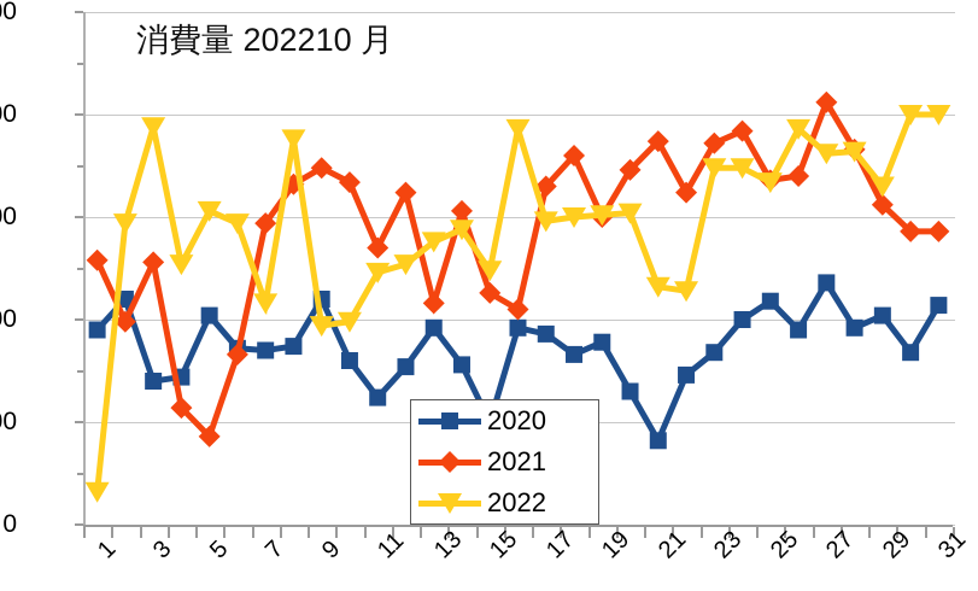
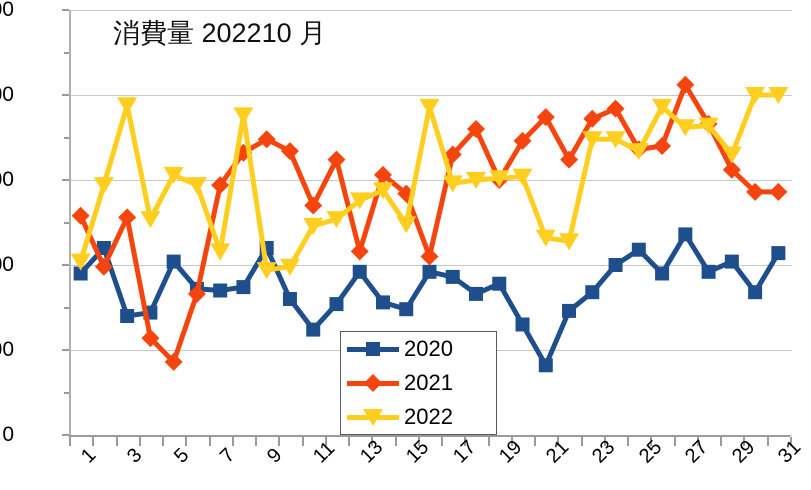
2022/1: 1600 -> 10200
2020/15: 5000 -> 7400
2021/15: 11300 -> 14200
